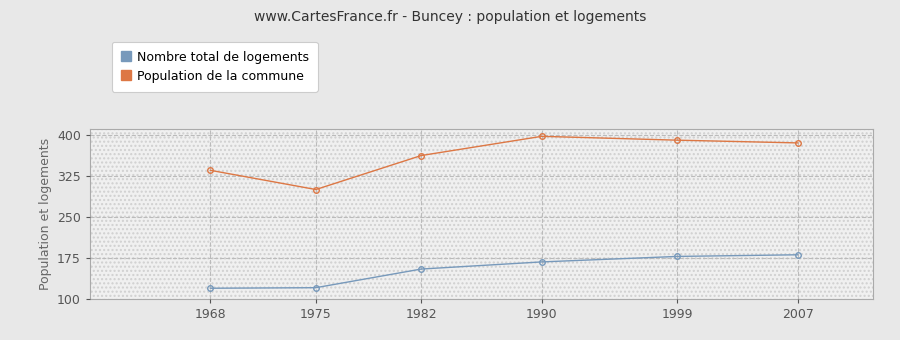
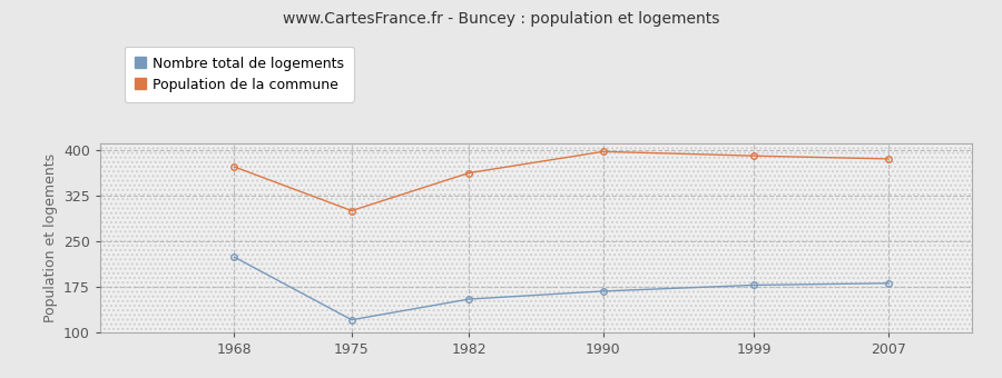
Nombre total de logements/1968: 120 -> 224
Population de la commune/1968: 335 -> 372
